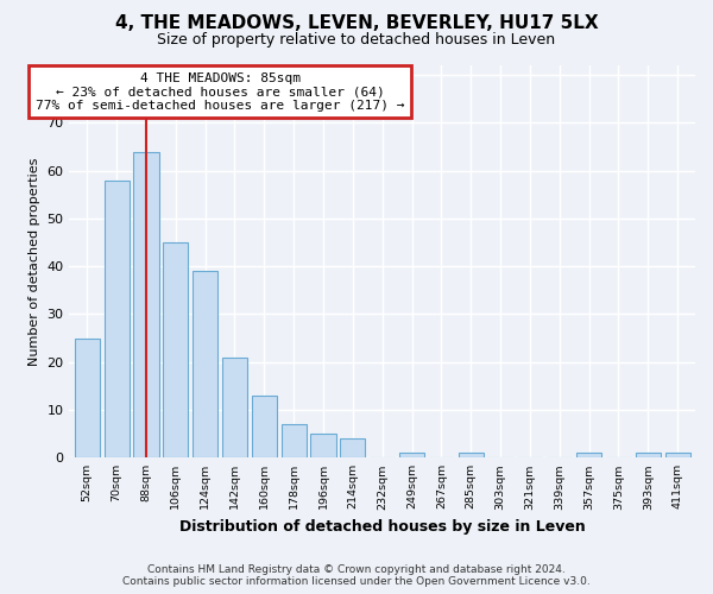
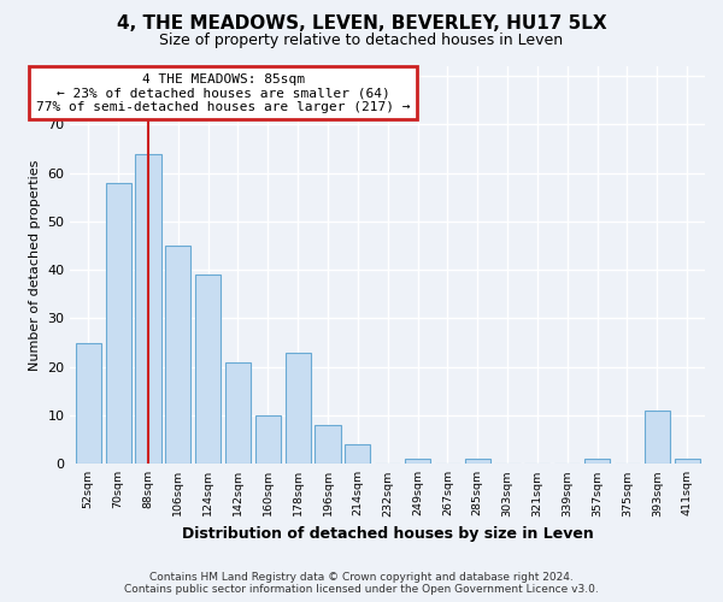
160sqm: 13 -> 10
178sqm: 7 -> 23
196sqm: 5 -> 8
393sqm: 1 -> 11
